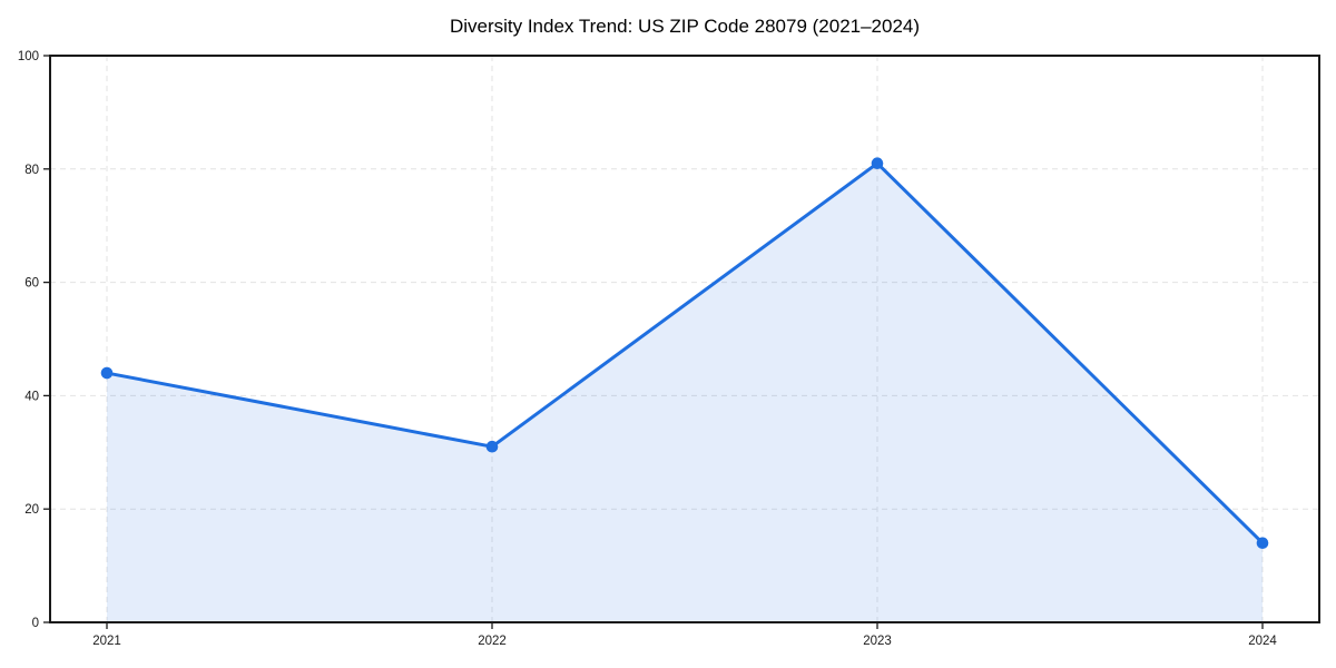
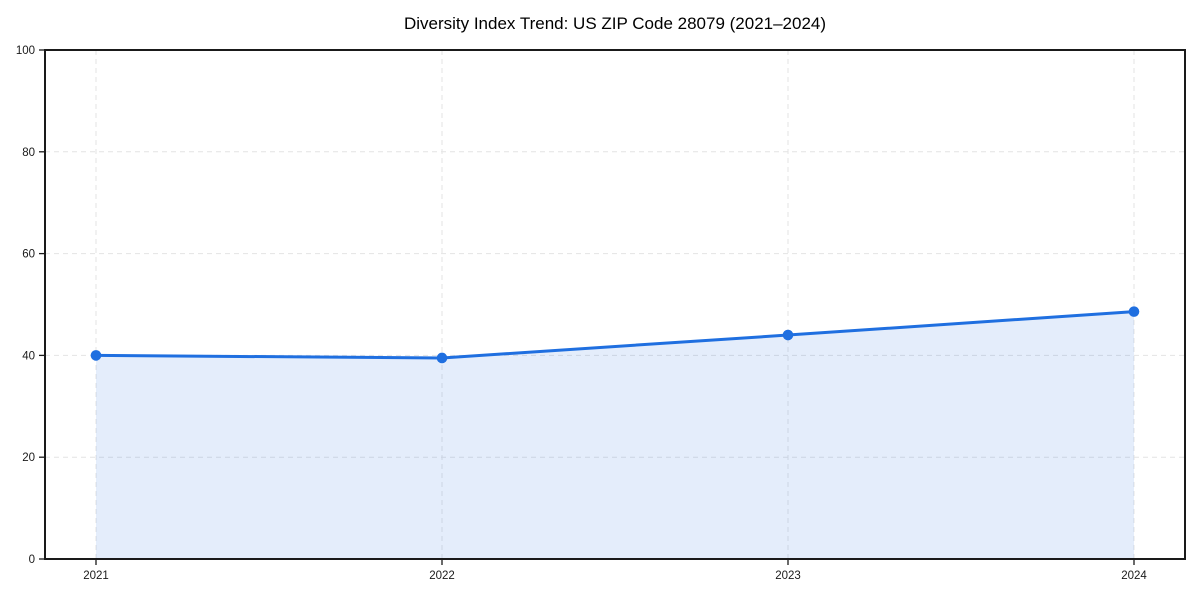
2021: 44 -> 40
2022: 31 -> 40
2023: 81 -> 44
2024: 14 -> 49
